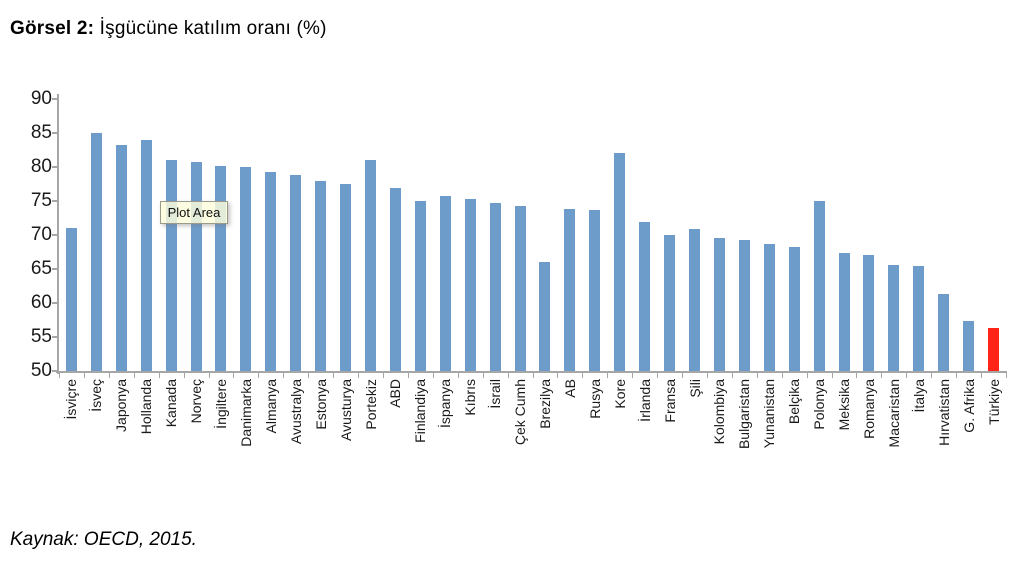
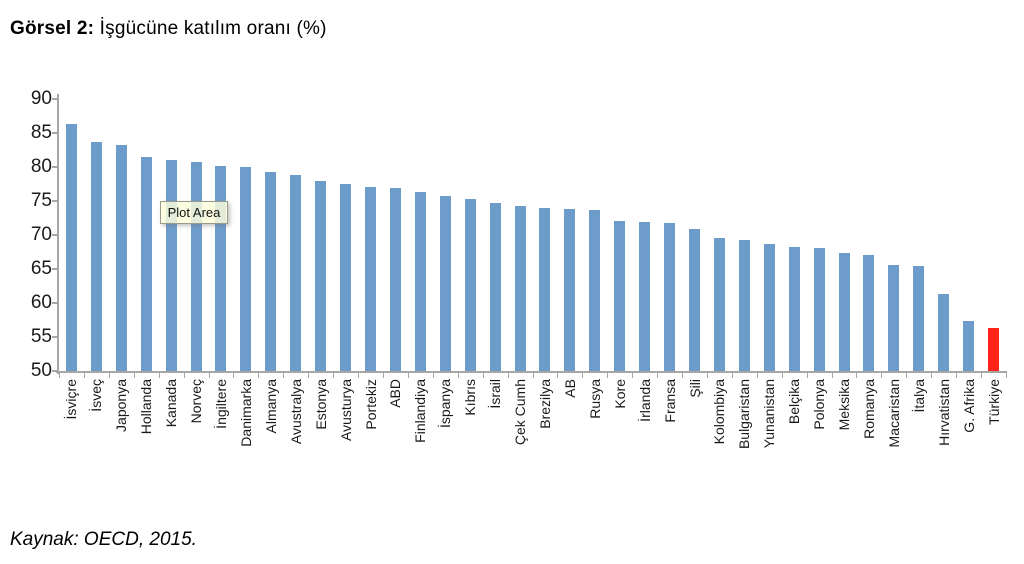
İsviçre: 71 -> 86
İsveç: 85 -> 84
Hollanda: 84 -> 82
Portekiz: 81 -> 77
Finlandiya: 75 -> 76
Brezilya: 66 -> 74
Kore: 82 -> 72
Fransa: 70 -> 72
Polonya: 75 -> 68
